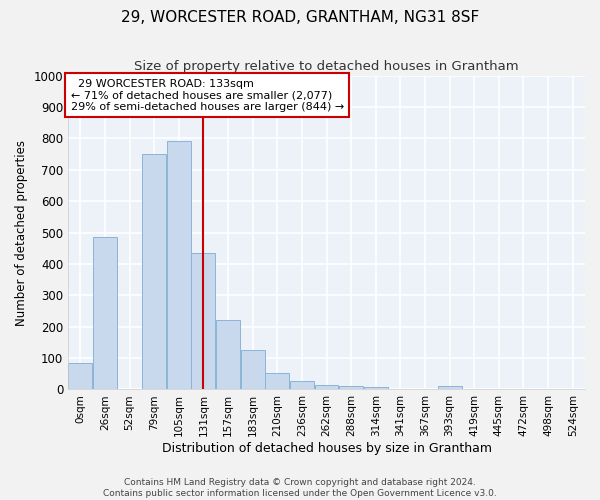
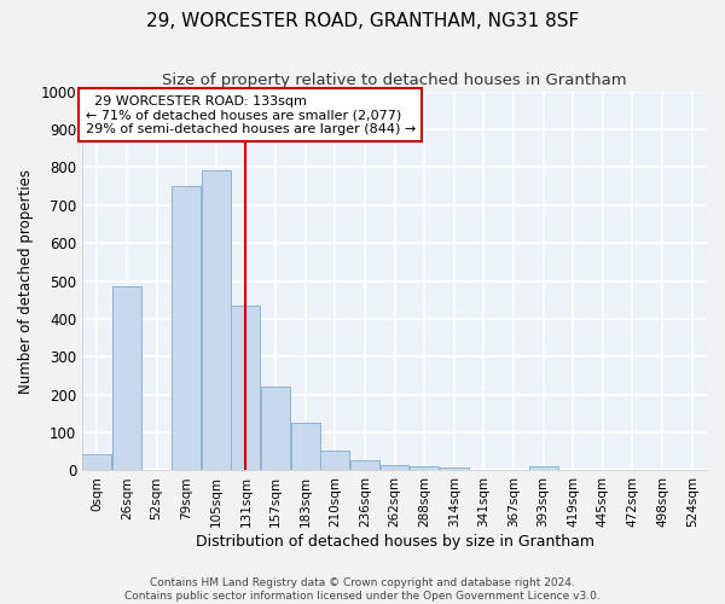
0sqm: 85 -> 42
